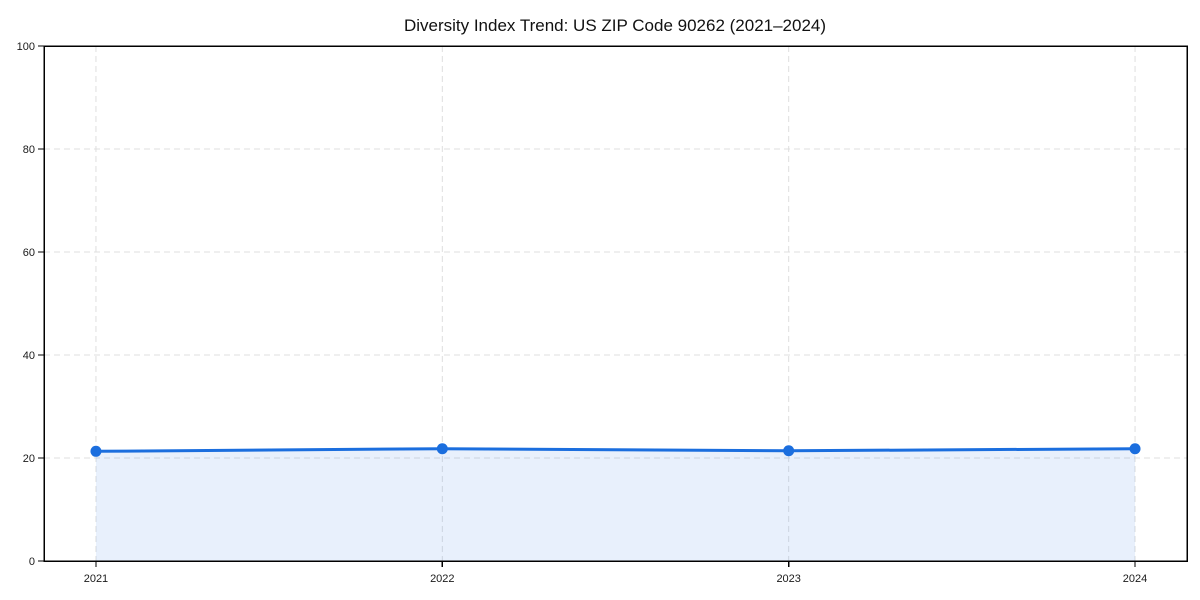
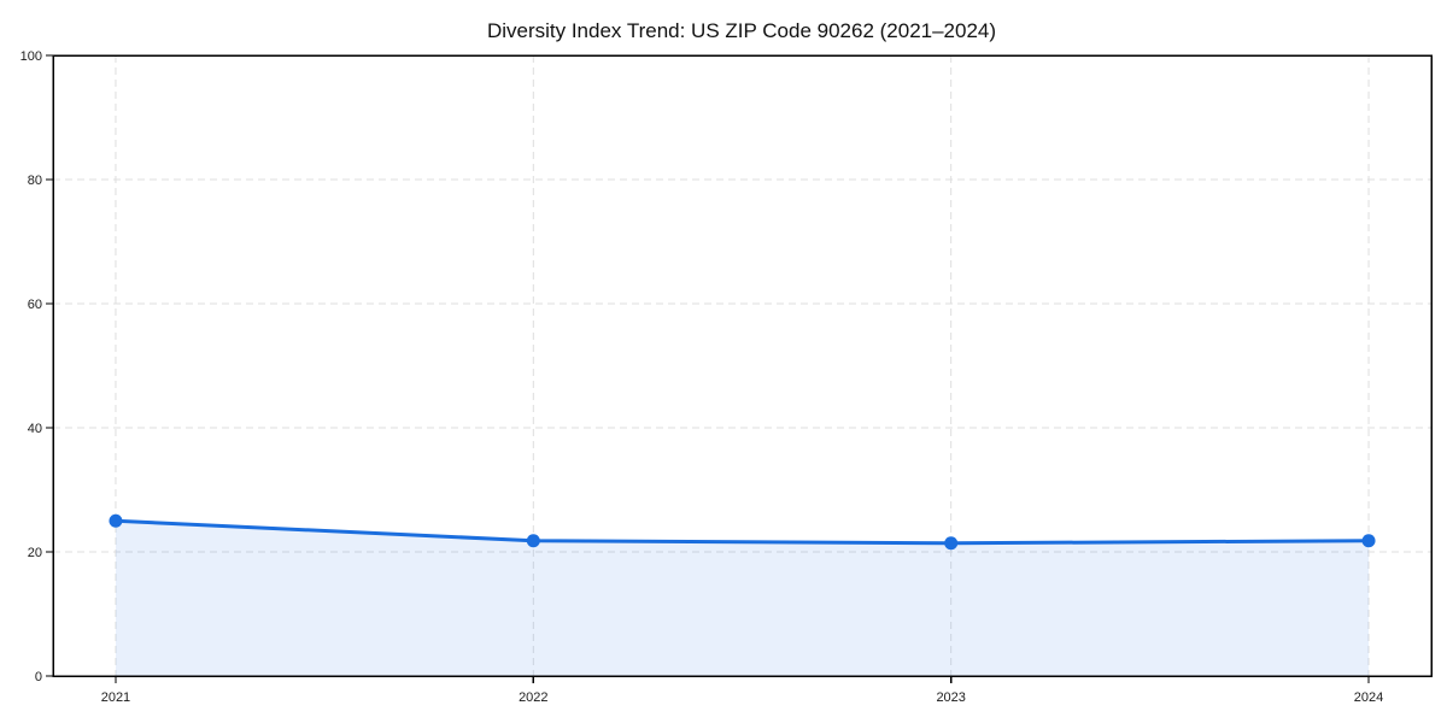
2021: 21 -> 25
